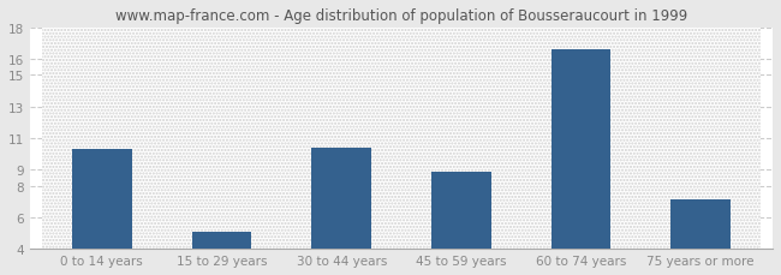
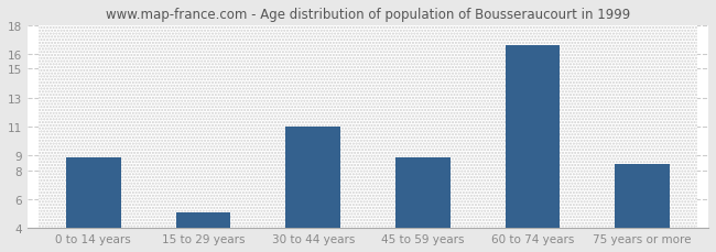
0 to 14 years: 10.3 -> 8.9
30 to 44 years: 10.4 -> 11.0
75 years or more: 7.1 -> 8.4
